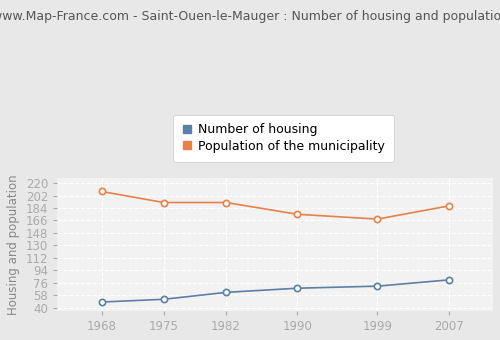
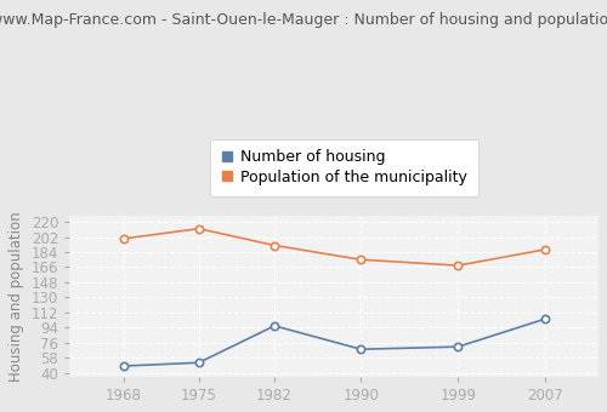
Population of the municipality/1968: 208 -> 200
Population of the municipality/1975: 192 -> 212
Number of housing/1982: 62 -> 96
Number of housing/2007: 80 -> 104
